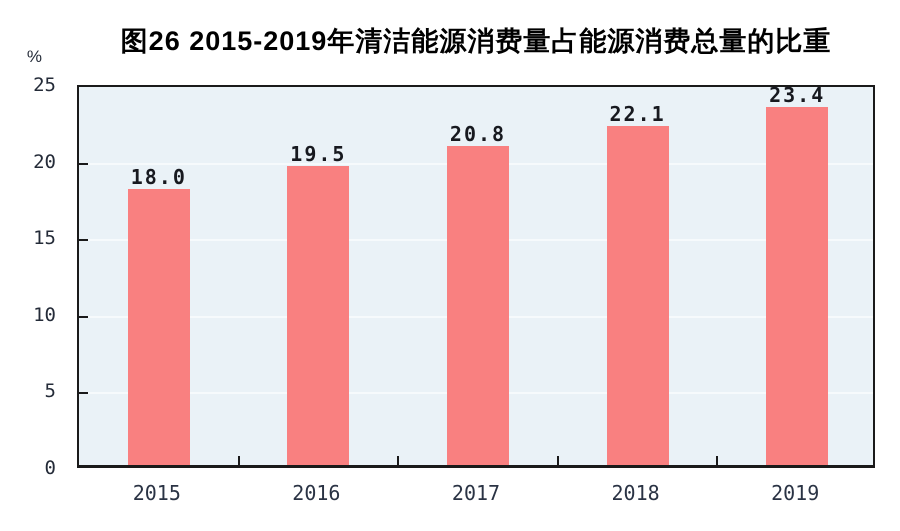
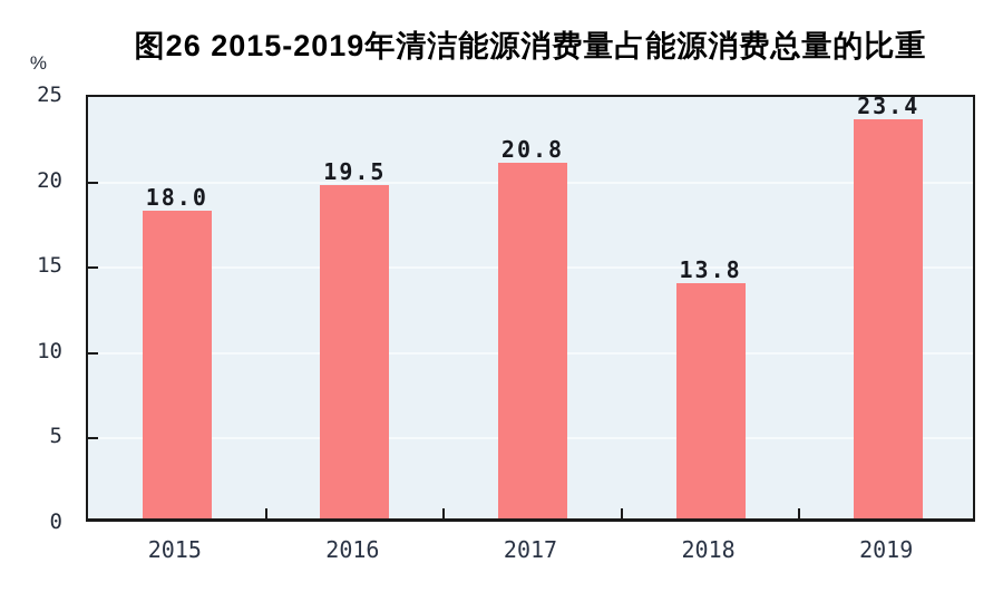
2018: 22.1 -> 13.8
